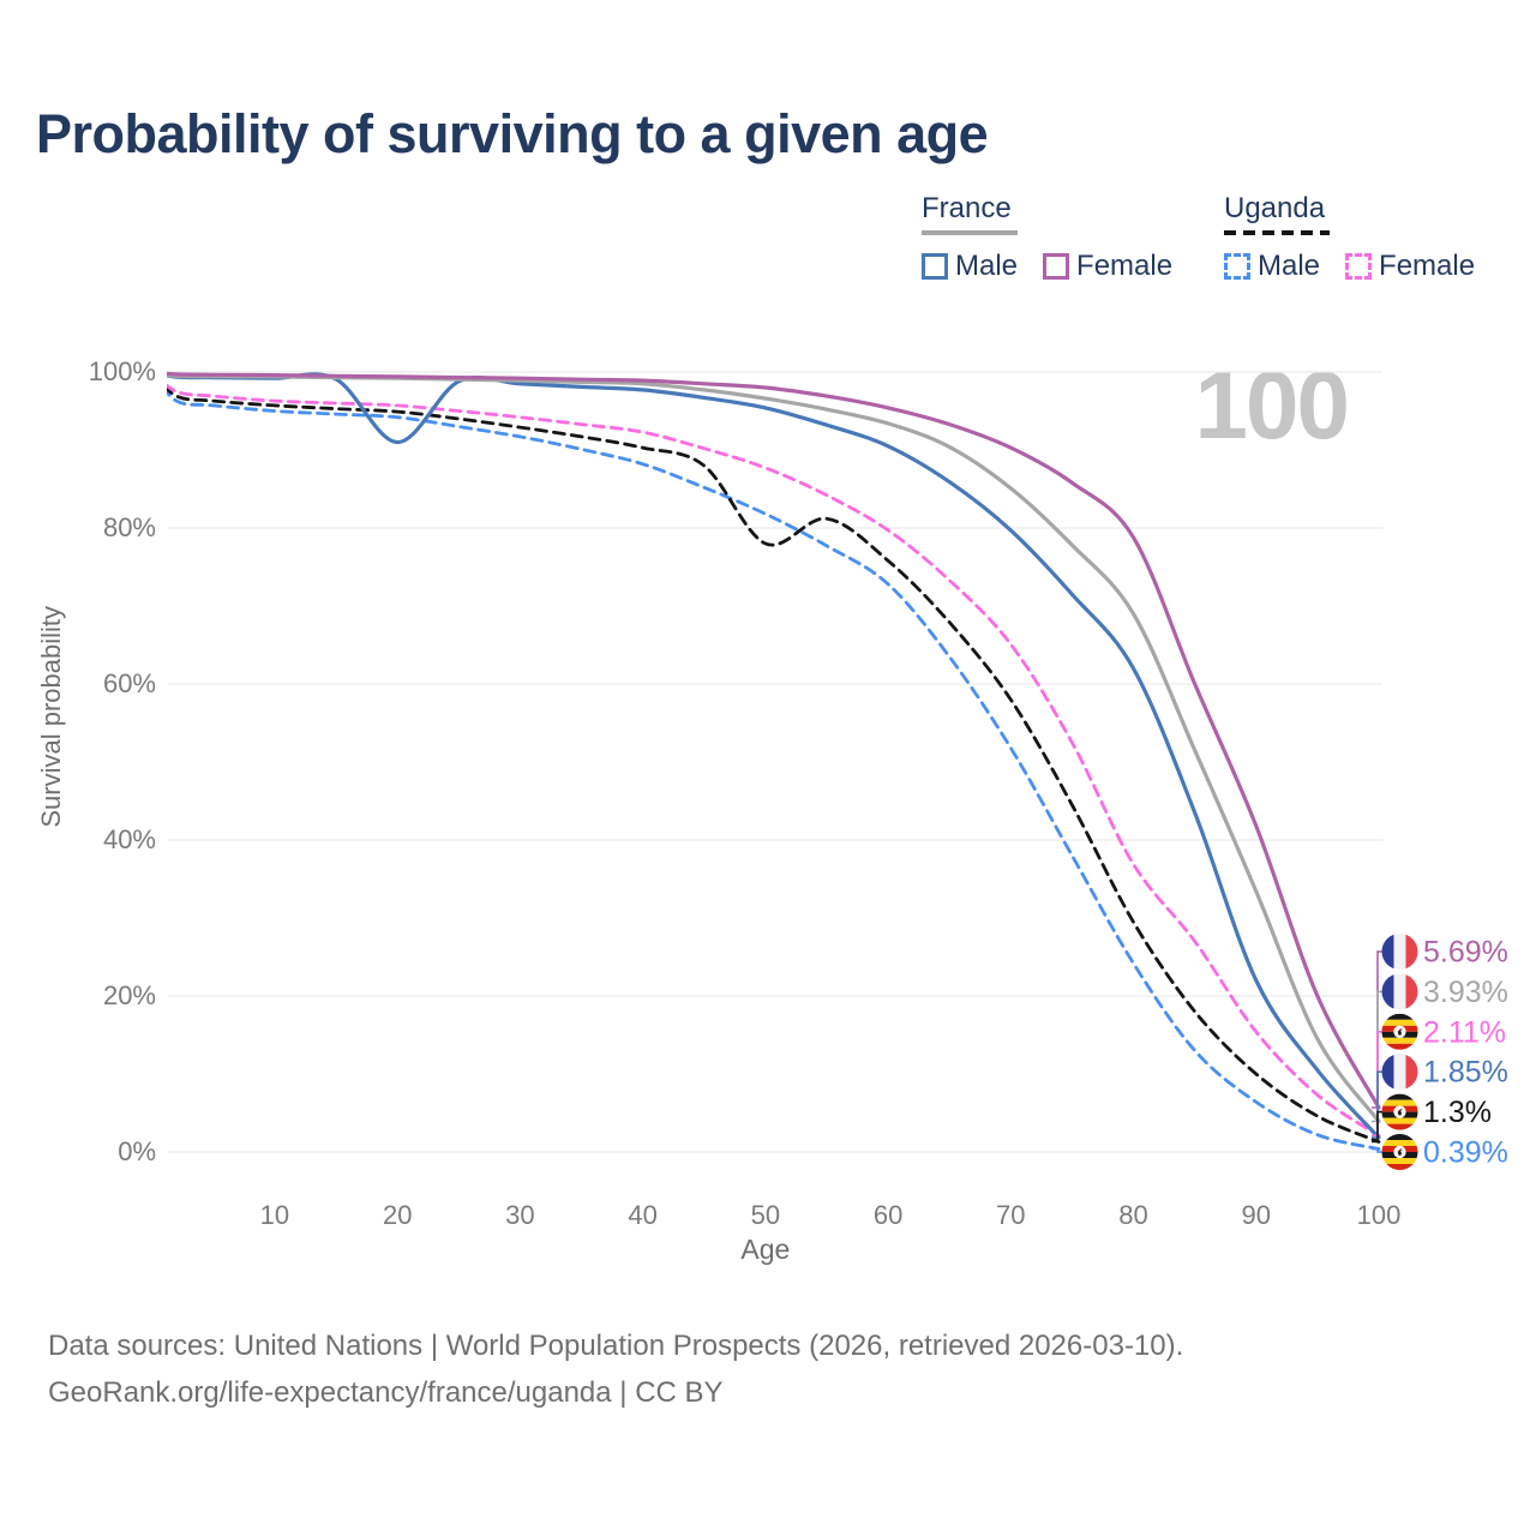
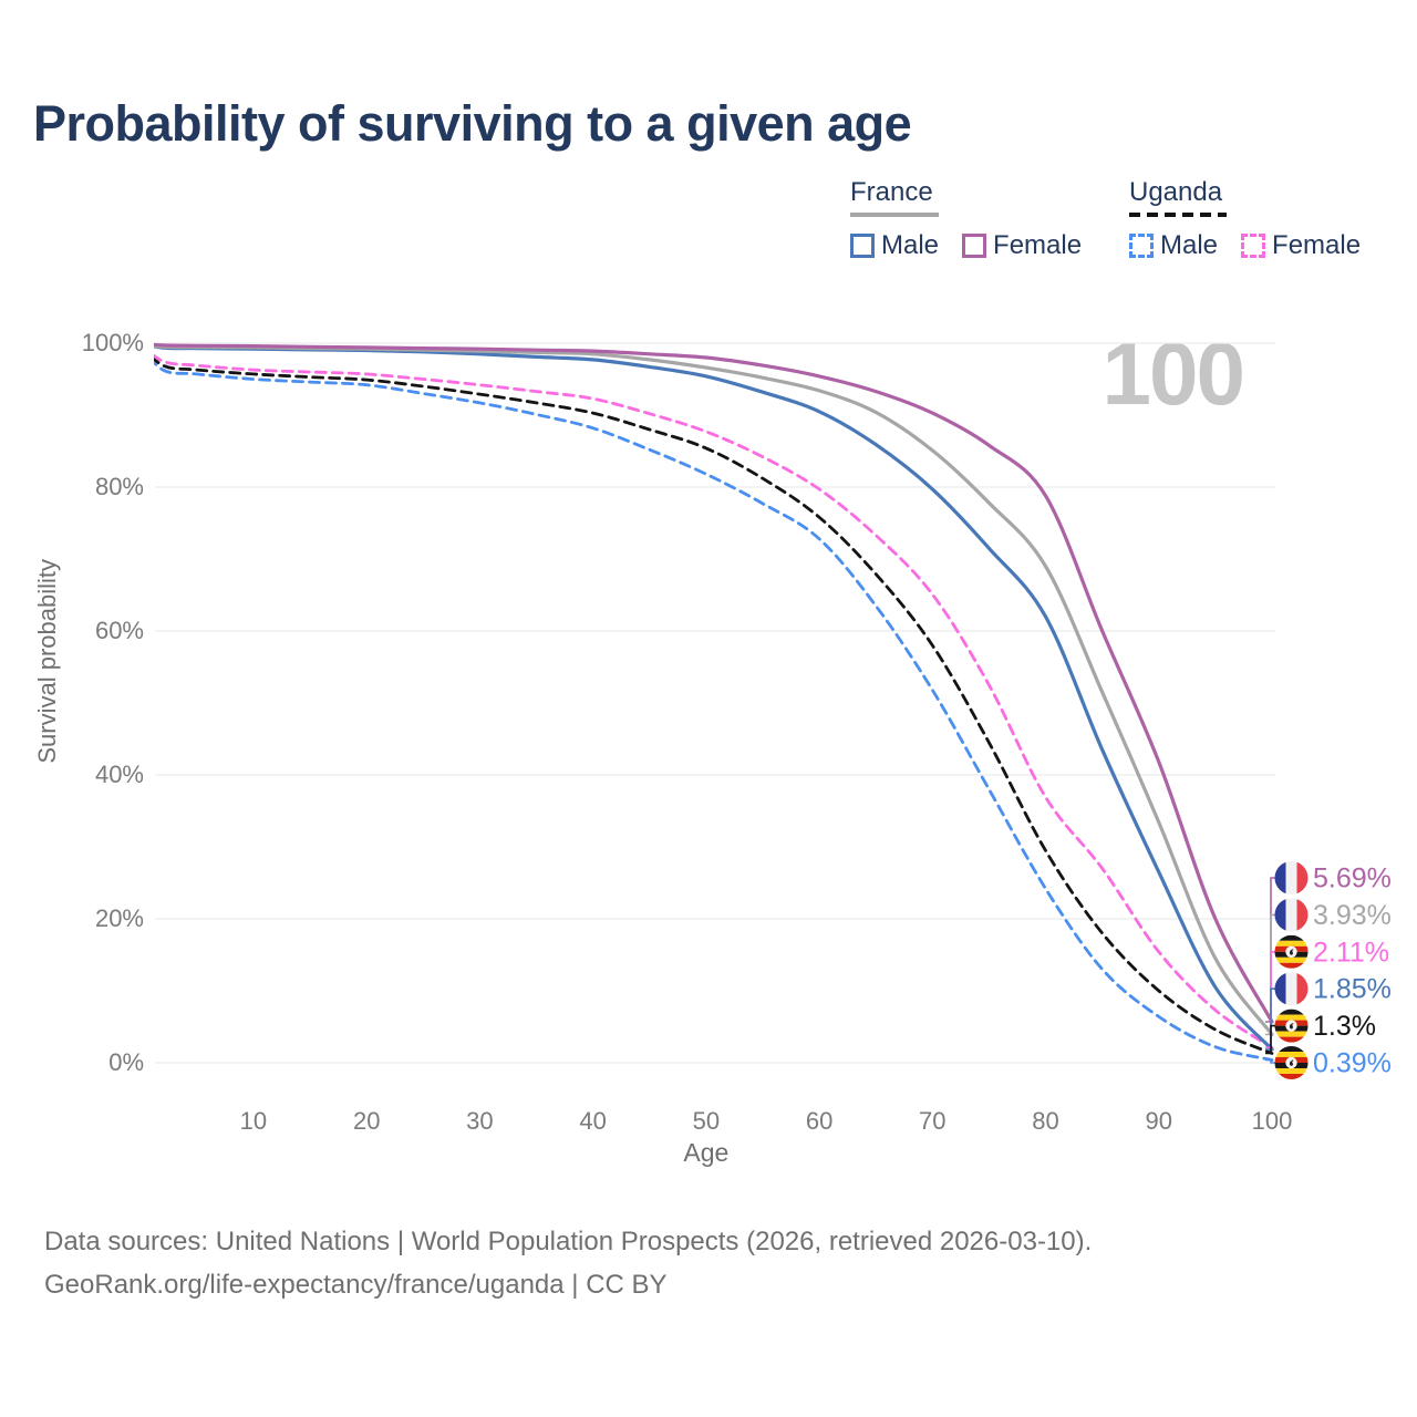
France Male/20: 91% -> 99%
Uganda/50: 78% -> 85%
France Male/90: 22% -> 26%
